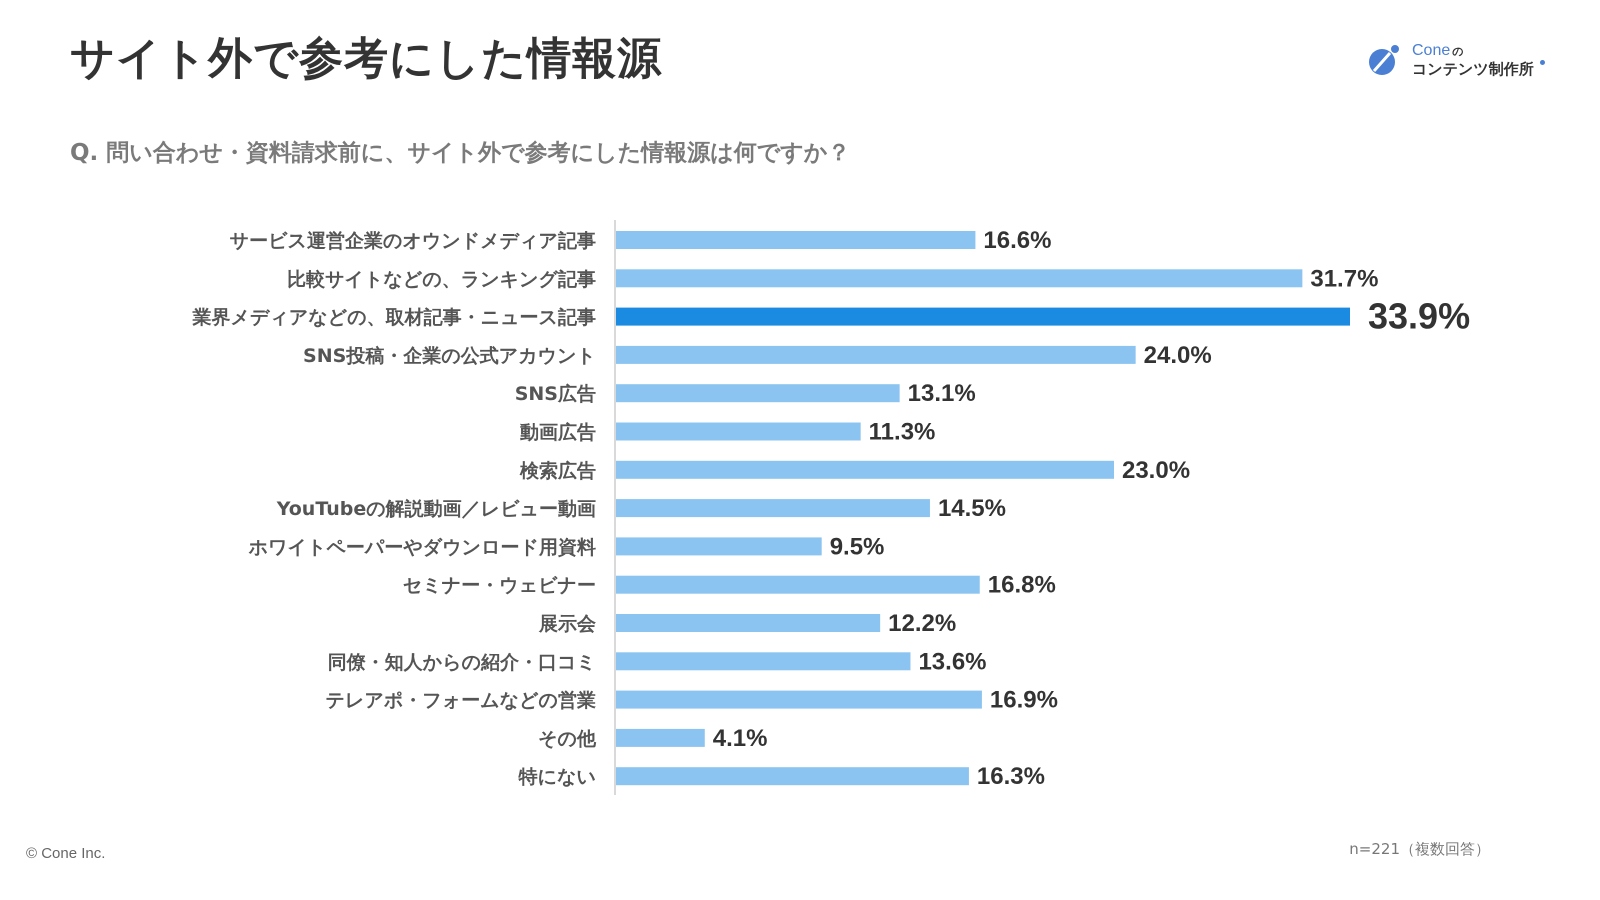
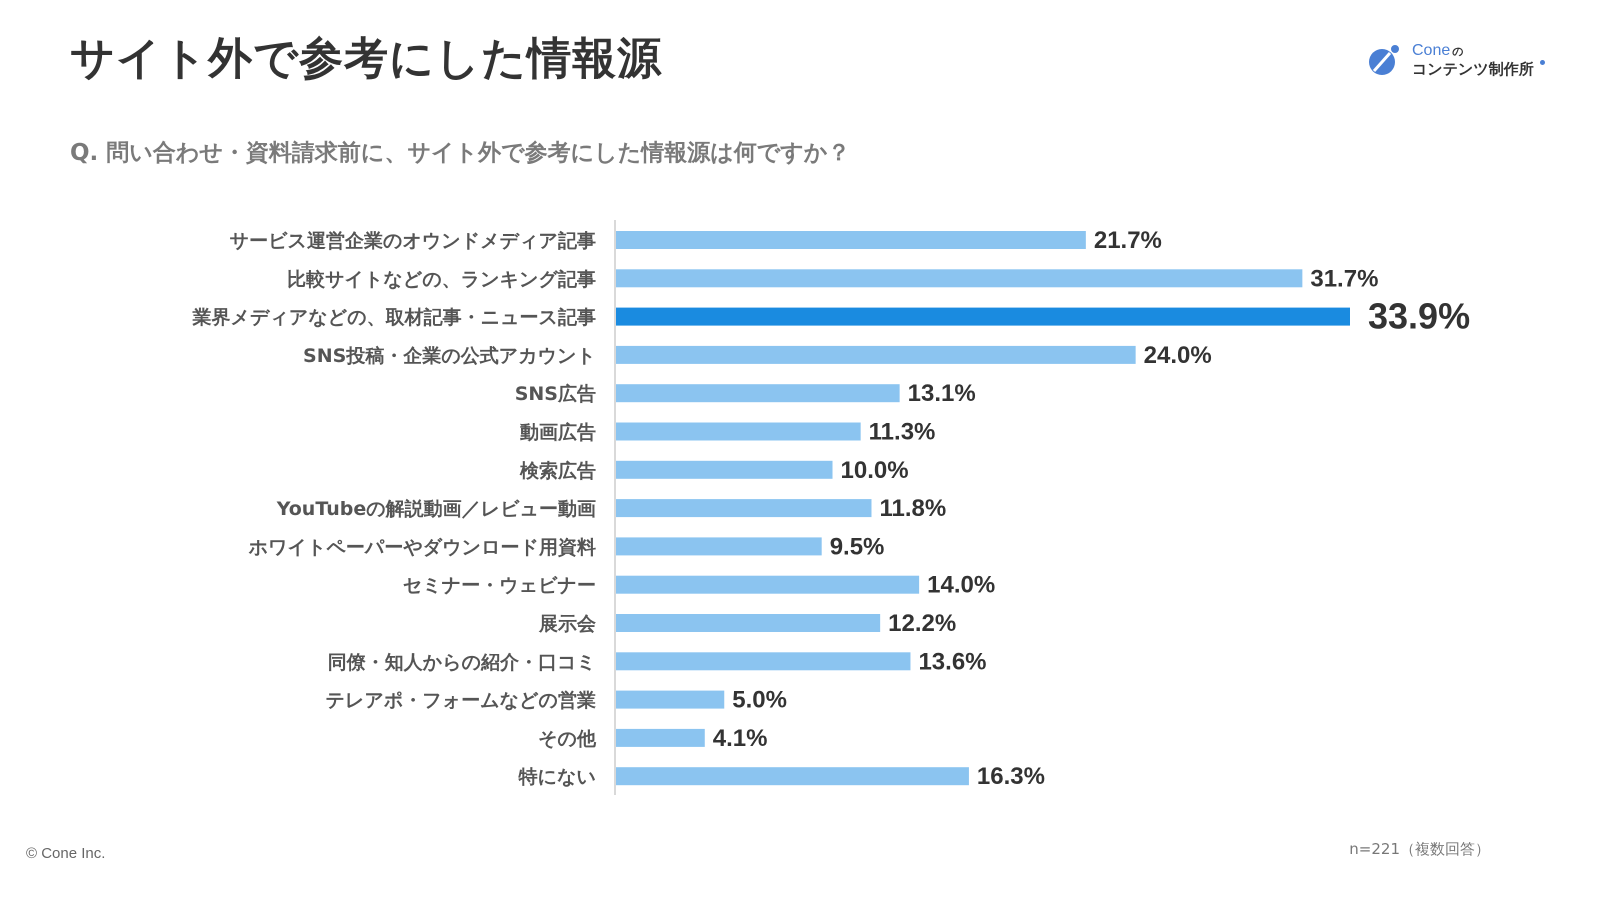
サービス運営企業のオウンドメディア記事: 16.6% -> 21.7%
検索広告: 23.0% -> 10.0%
YouTubeの解説動画／レビュー動画: 14.5% -> 11.8%
セミナー・ウェビナー: 16.8% -> 14.0%
テレアポ・フォームなどの営業: 16.9% -> 5.0%
